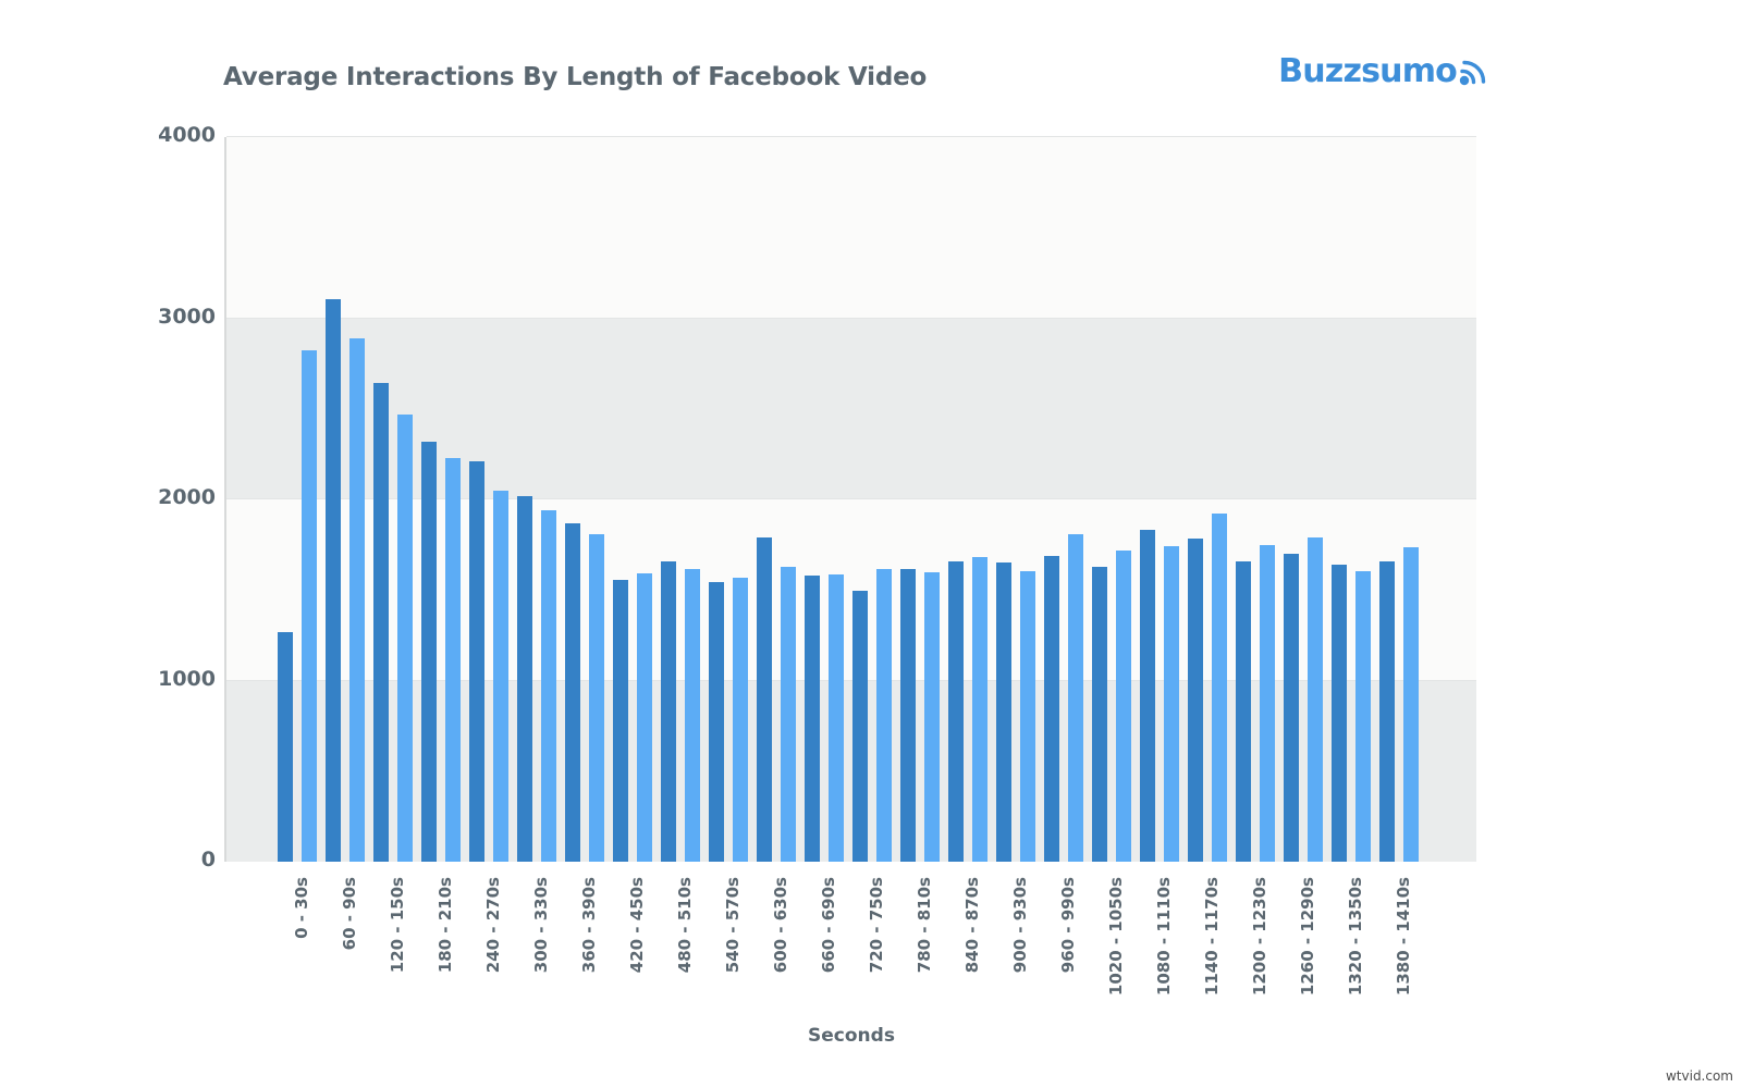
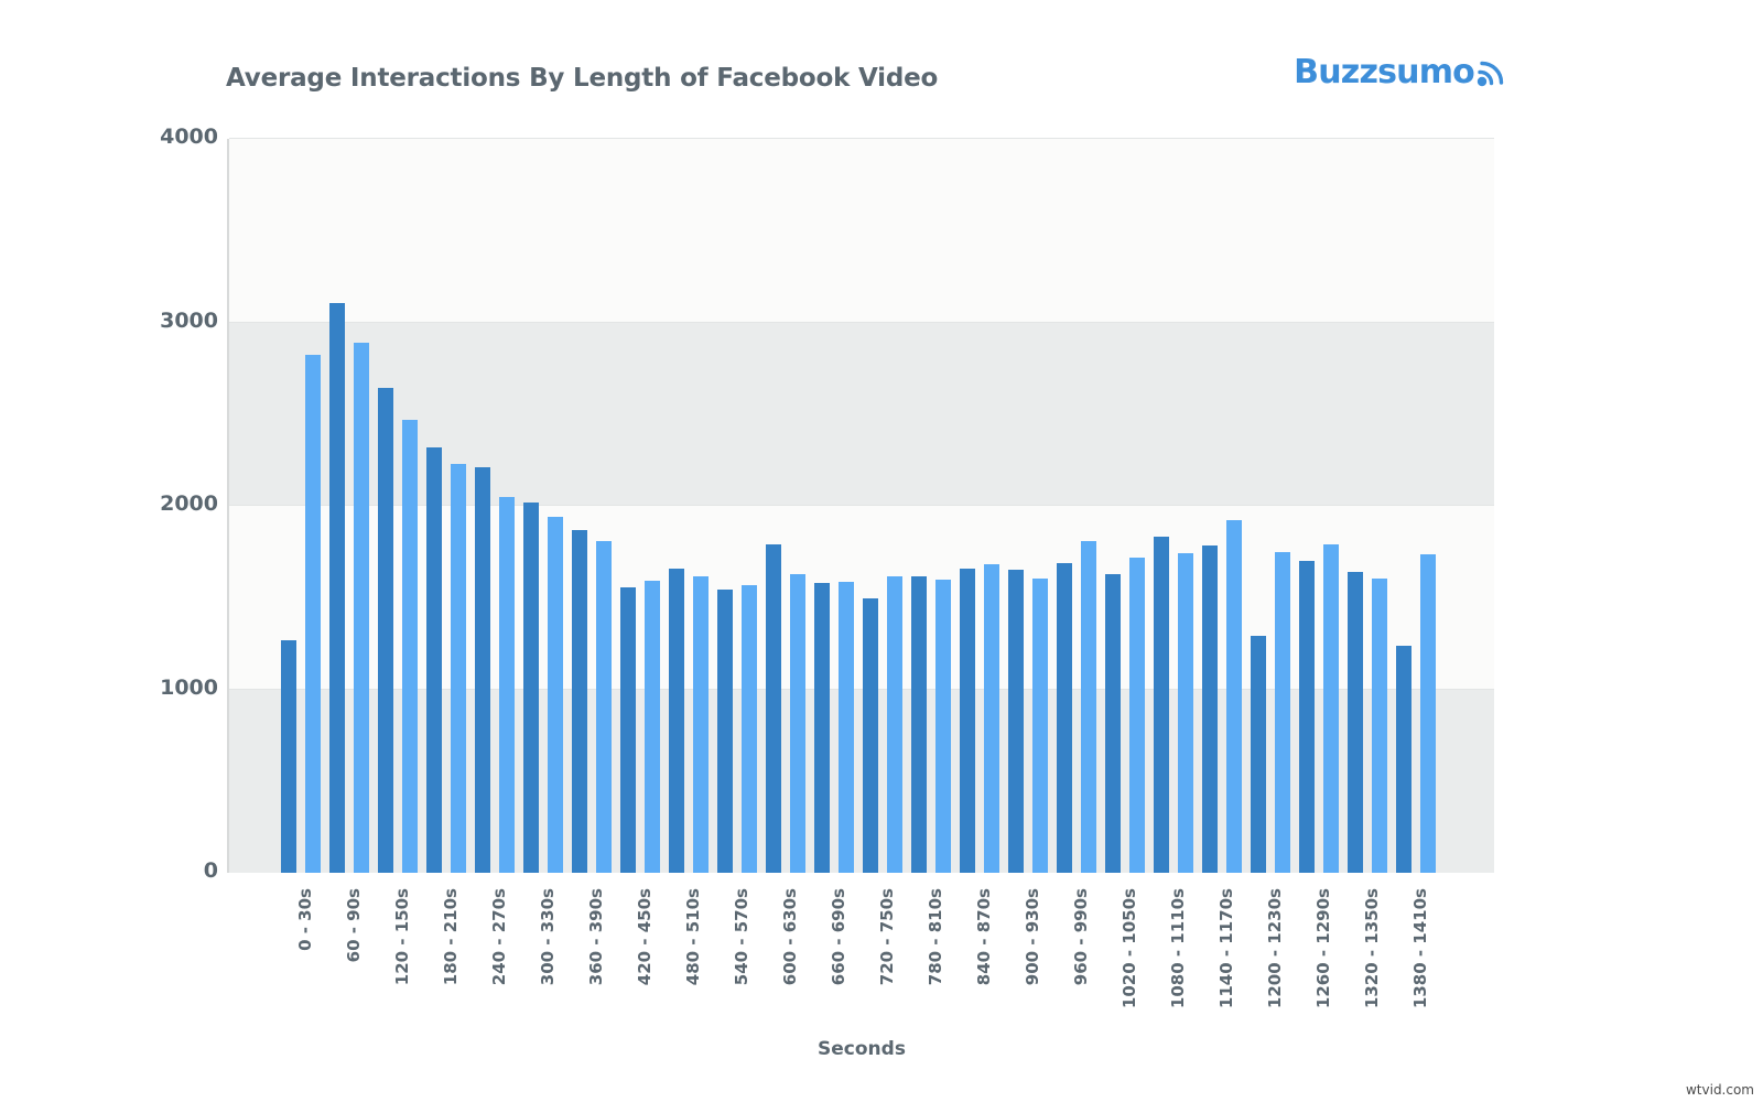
1200 - 1230s: 1660 -> 1290
1380 - 1410s: 1660 -> 1240
